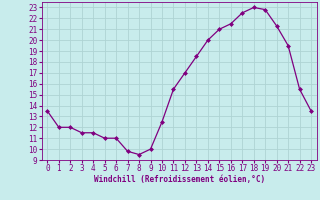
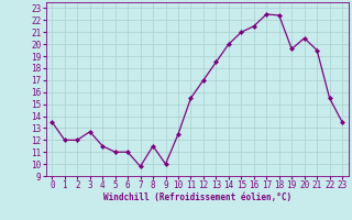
3: 11.5 -> 12.7
8: 9.5 -> 11.5
18: 23.0 -> 22.4
19: 22.8 -> 19.6
20: 21.3 -> 20.5
